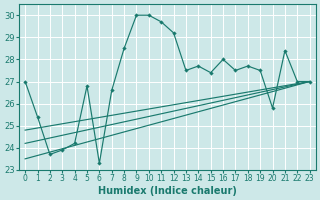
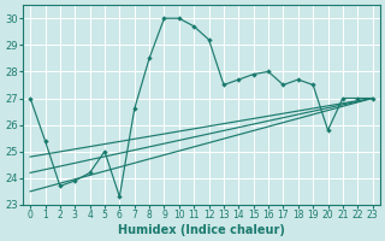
5: 26.8 -> 25.0
15: 27.4 -> 27.9
21: 28.4 -> 27.0
